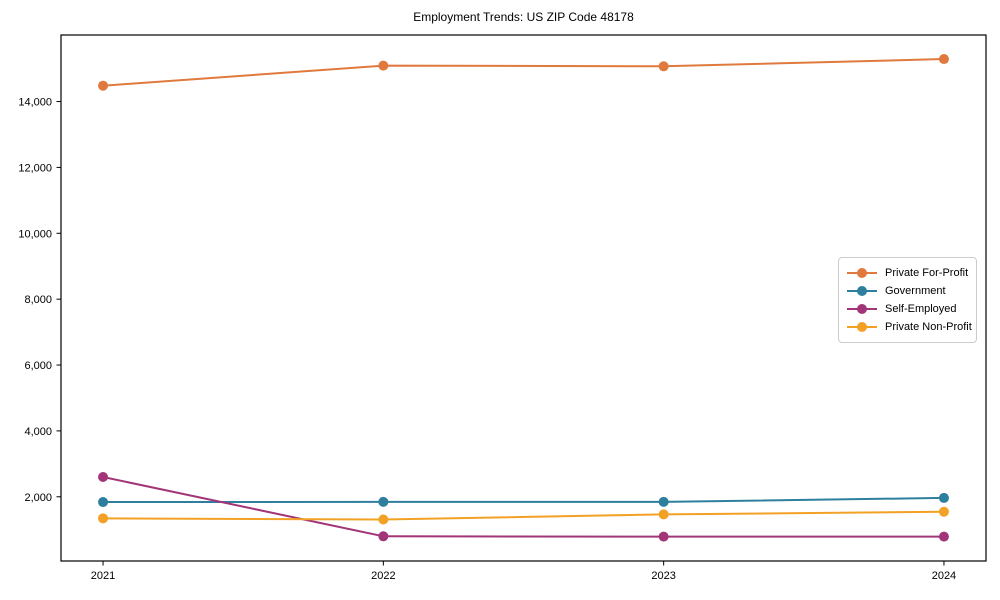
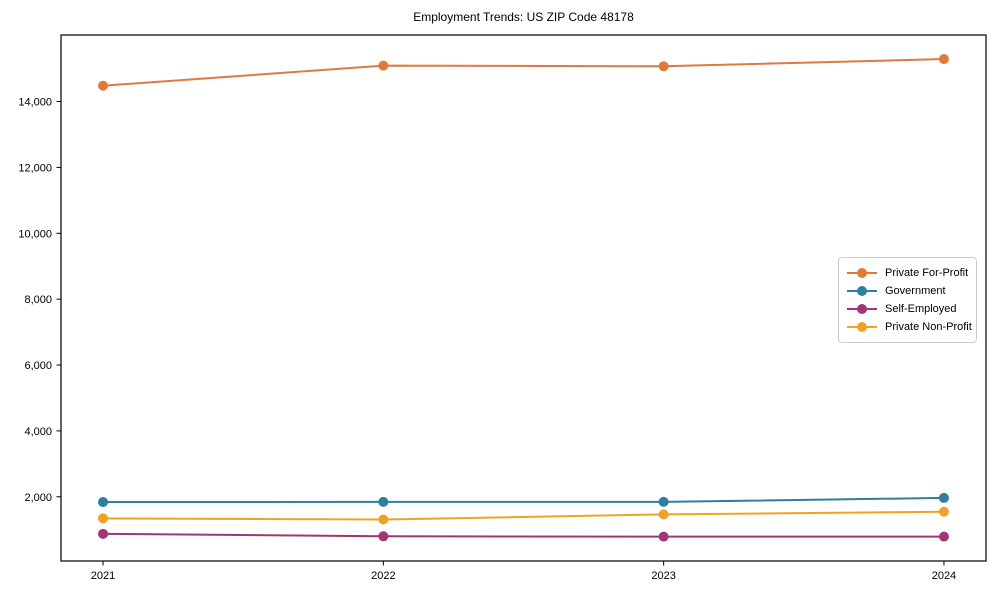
Self-Employed/2021: 2600 -> 900
